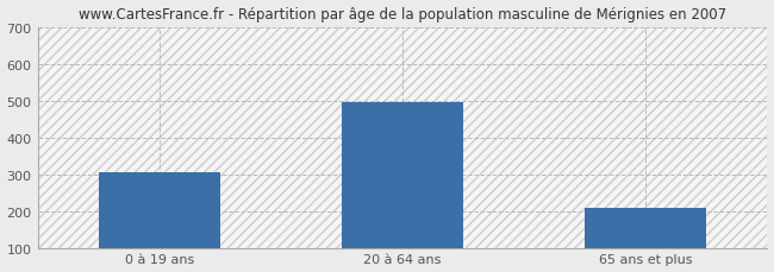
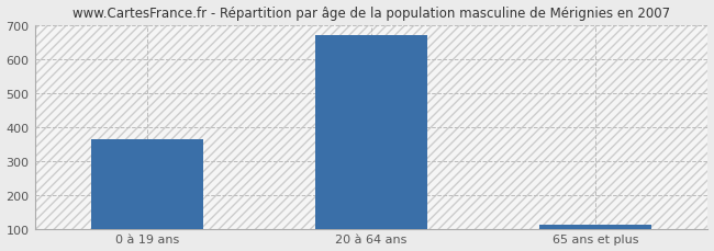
0 à 19 ans: 305 -> 365
20 à 64 ans: 495 -> 670
65 ans et plus: 210 -> 113
